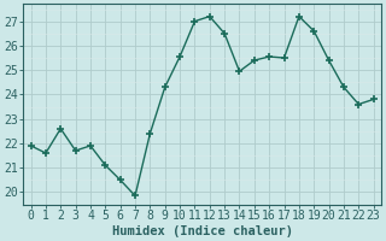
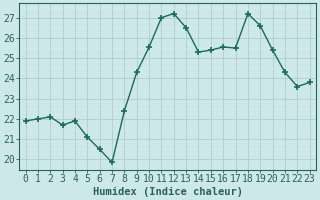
1: 21.60 -> 22.00
2: 22.60 -> 22.10
14: 24.95 -> 25.30
